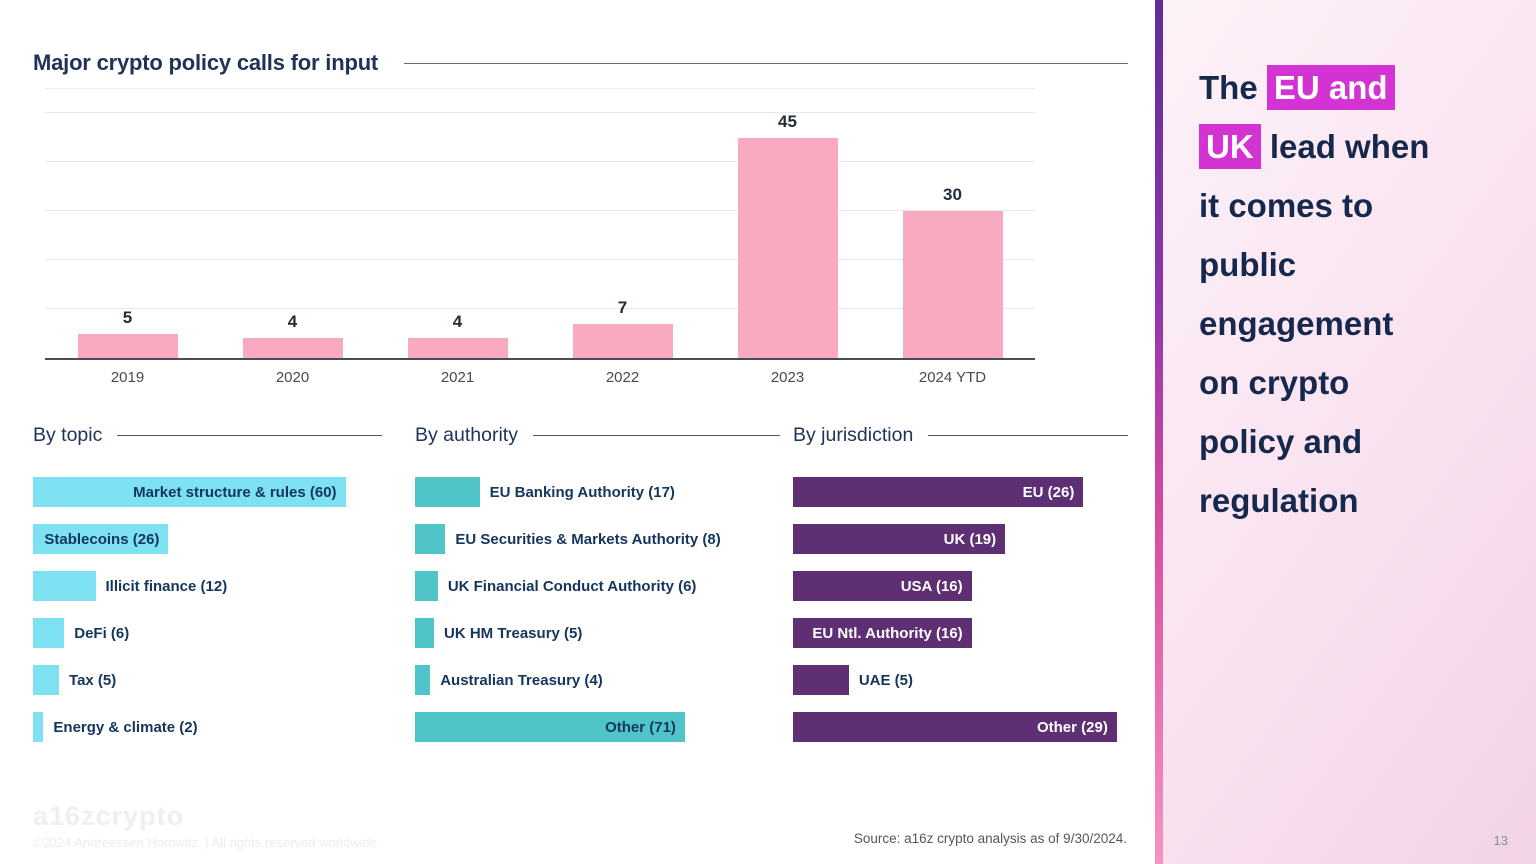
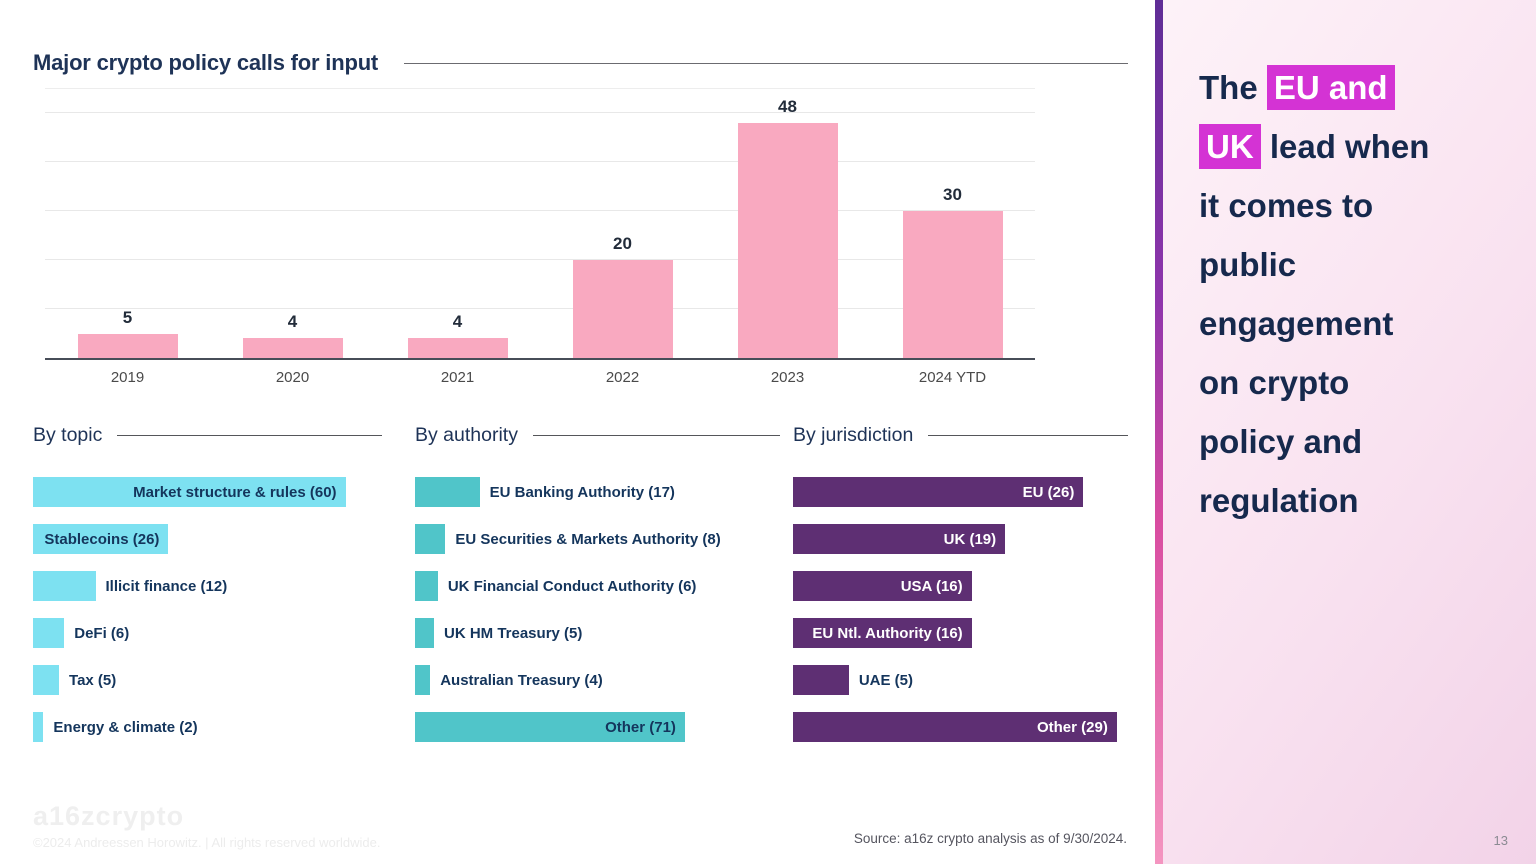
Major crypto policy calls for input/2022: 7 -> 20
Major crypto policy calls for input/2023: 45 -> 48
